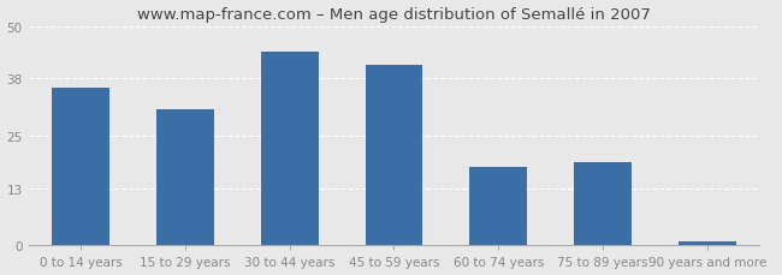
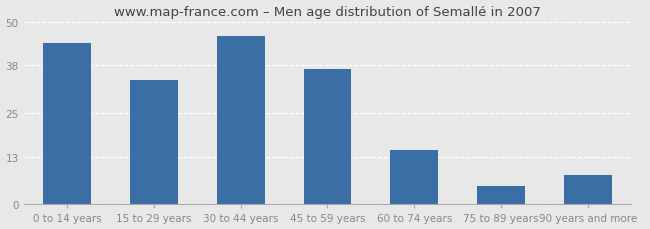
0 to 14 years: 36 -> 44
15 to 29 years: 31 -> 34
30 to 44 years: 44 -> 46
45 to 59 years: 41 -> 37
60 to 74 years: 18 -> 15
75 to 89 years: 19 -> 5
90 years and more: 1 -> 8
